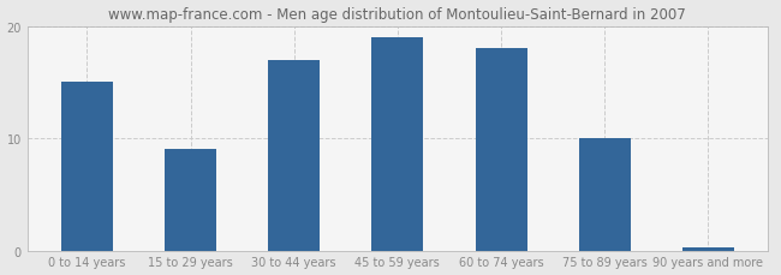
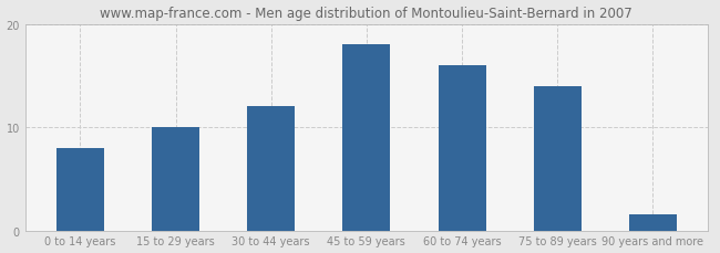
0 to 14 years: 15.0 -> 8.0
15 to 29 years: 9.0 -> 10.0
30 to 44 years: 17.0 -> 12.0
45 to 59 years: 19.0 -> 18.0
60 to 74 years: 18.0 -> 16.0
75 to 89 years: 10.0 -> 14.0
90 years and more: 0.3 -> 1.6
